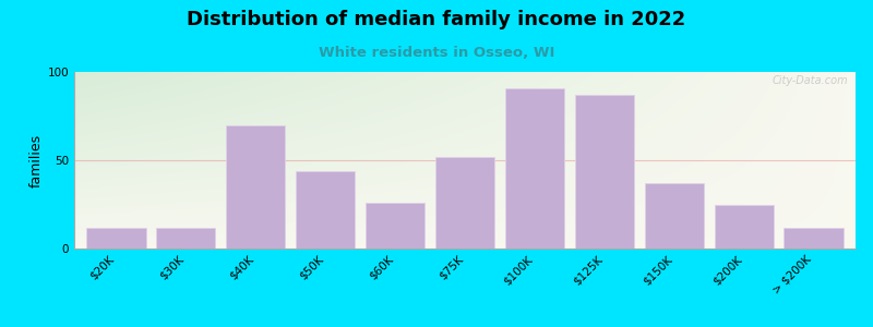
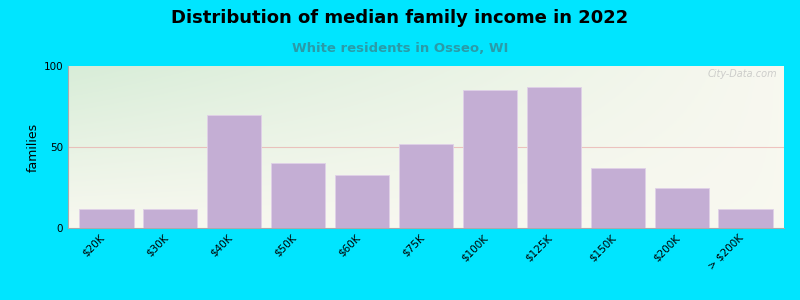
$50K: 44 -> 40
$60K: 26 -> 33
$100K: 91 -> 85
